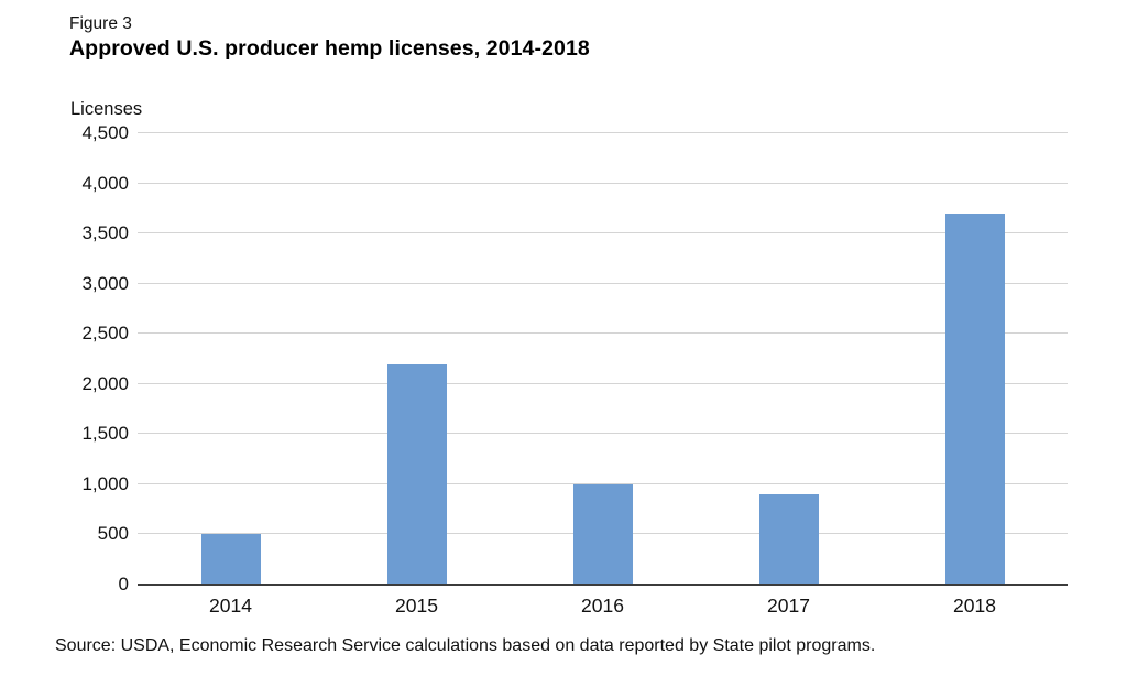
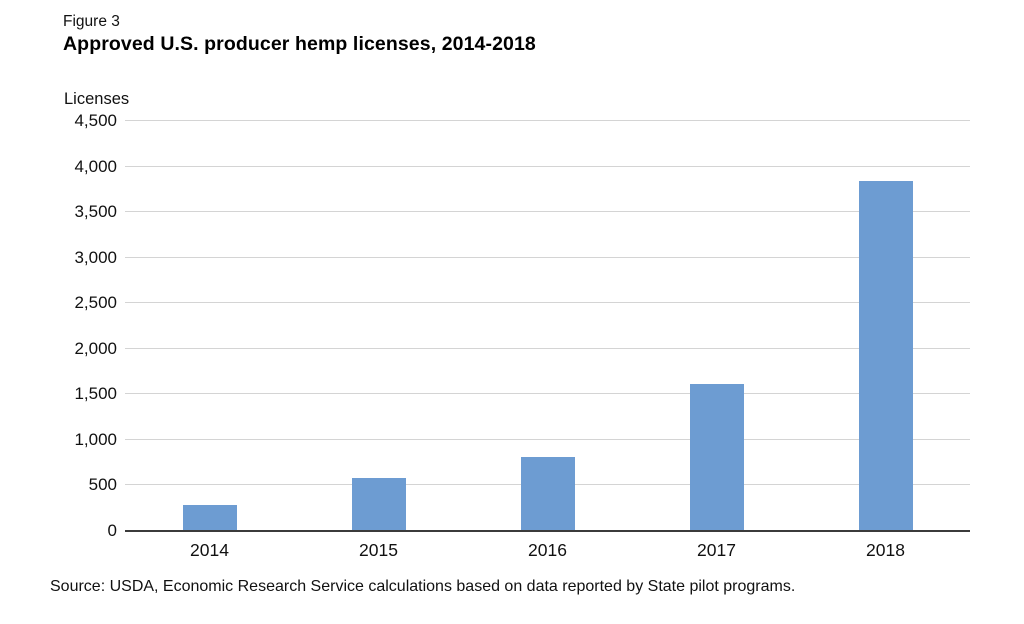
2014: 500 -> 300
2015: 2200 -> 600
2016: 1000 -> 800
2017: 900 -> 1600
2018: 3700 -> 3800
